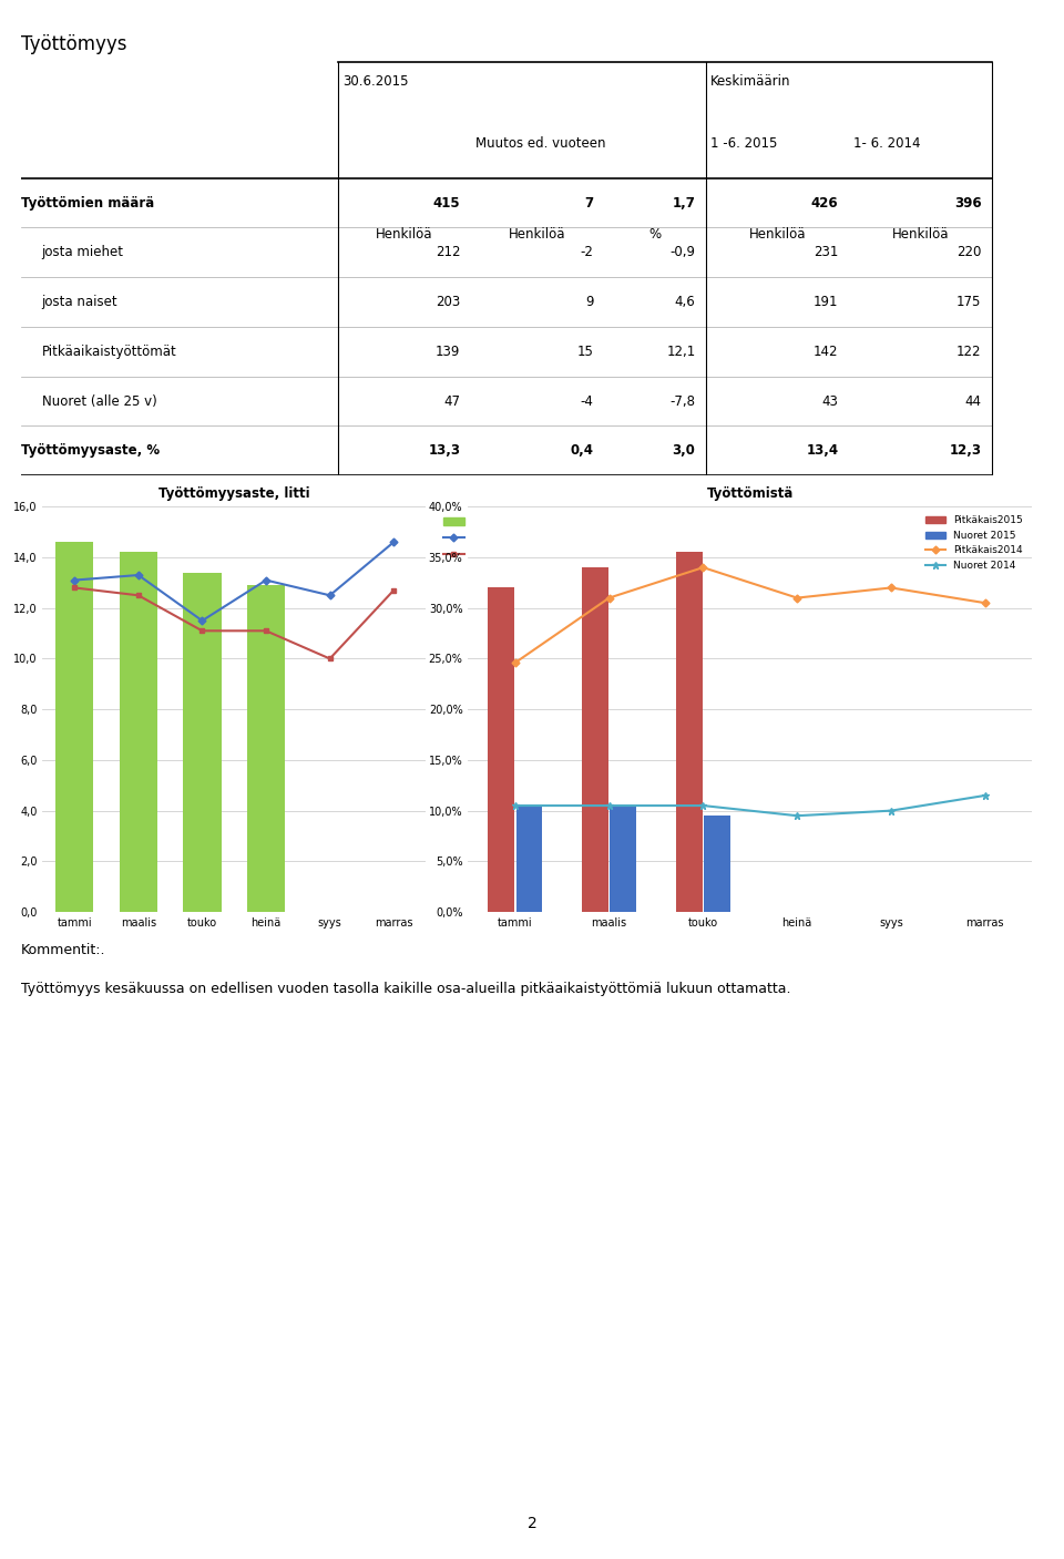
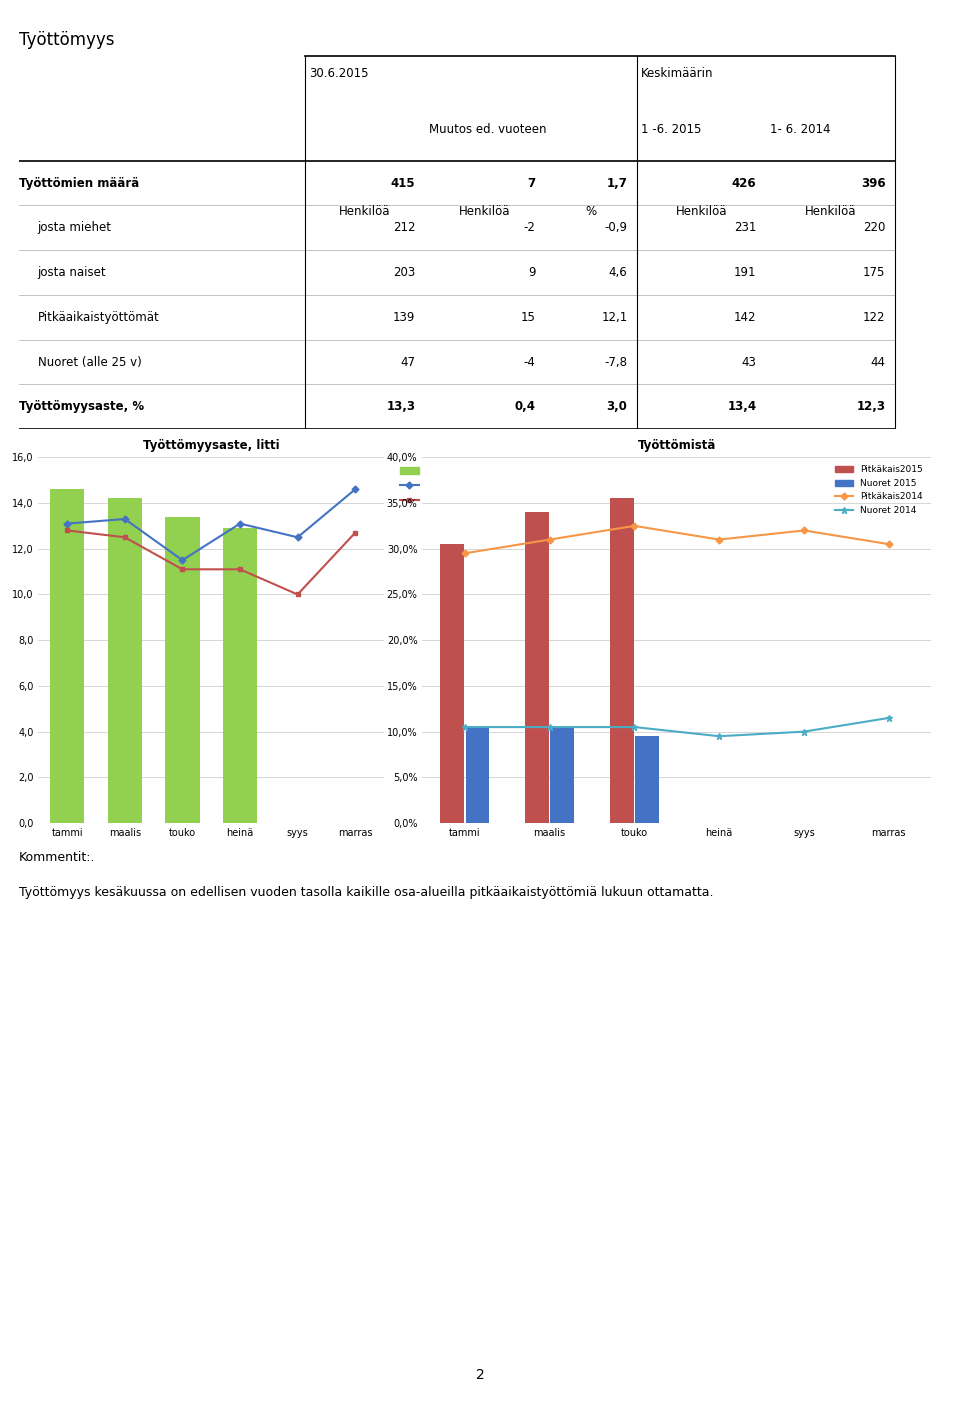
Työttömistä/Pitkäkais2015/tammi: 32,0% -> 30,5%
Työttömistä/Pitkäkais2014/tammi: 24,6% -> 29,5%
Työttömistä/Pitkäkais2014/touko: 34,0% -> 32,5%
